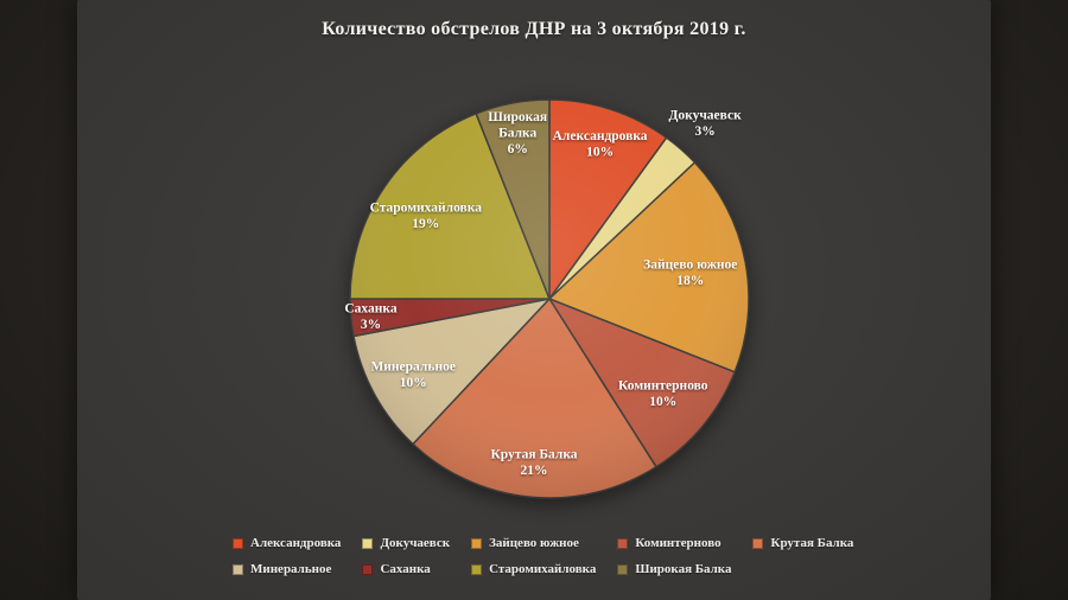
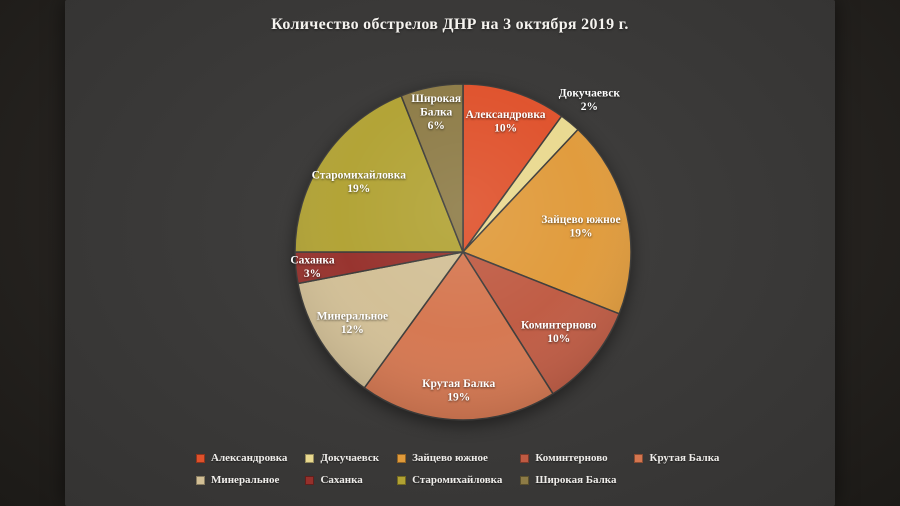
Докучаевск: 3% -> 2%
Зайцево южное: 18% -> 19%
Крутая Балка: 21% -> 19%
Минеральное: 10% -> 12%
